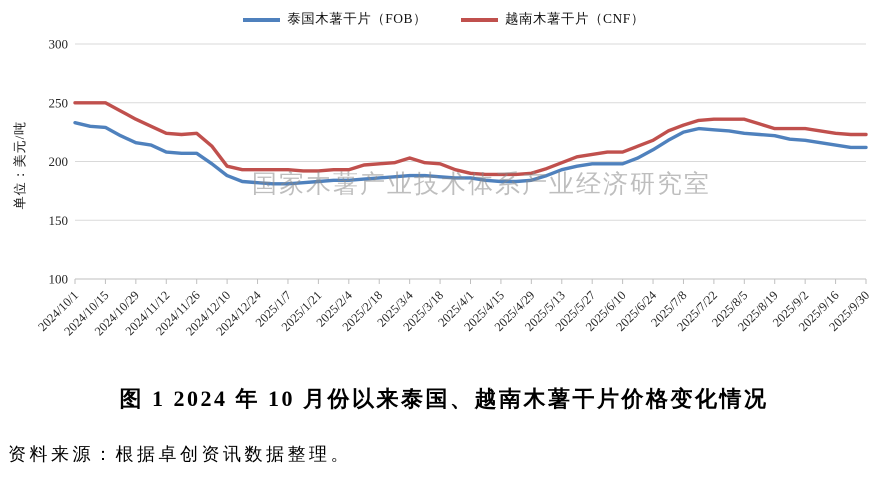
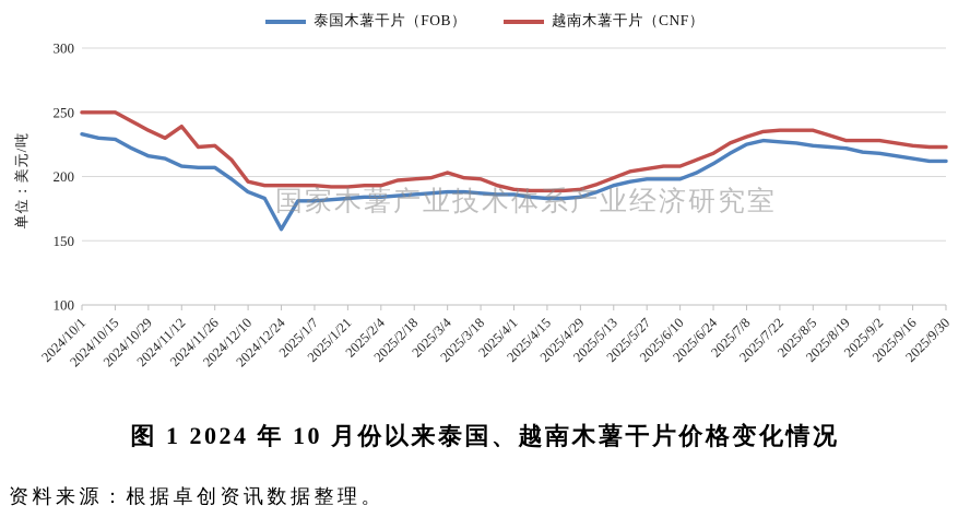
越南木薯干片（CNF）/2024/11/12: 224 -> 239
泰国木薯干片（FOB）/2024/12/24: 182 -> 159
